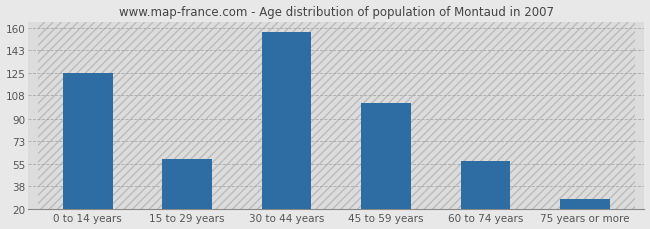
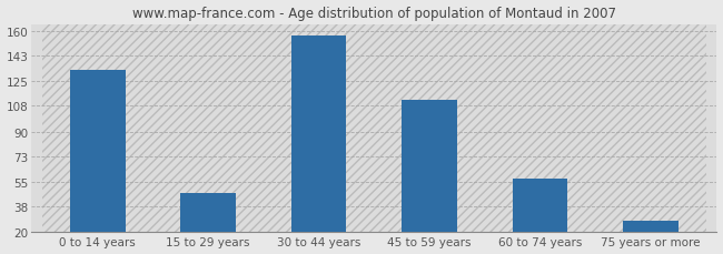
0 to 14 years: 125 -> 133
15 to 29 years: 59 -> 47
45 to 59 years: 102 -> 112
